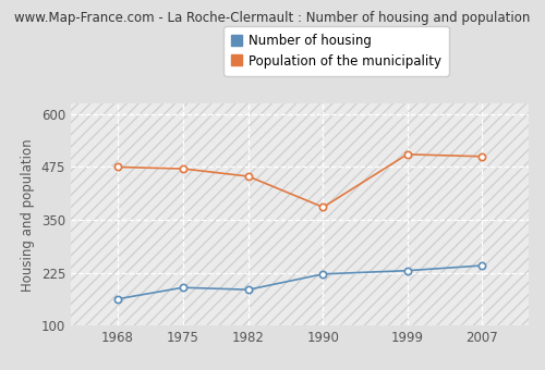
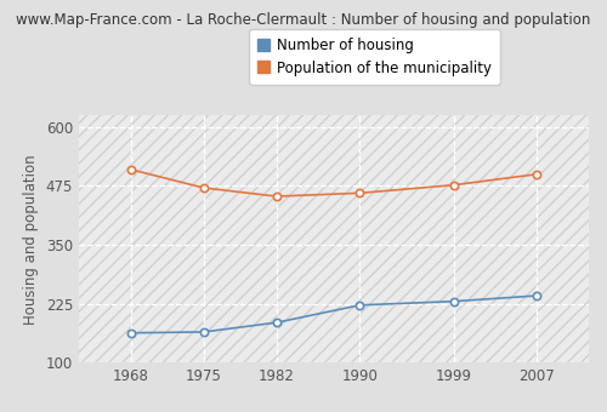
Population of the municipality/1968: 475 -> 510
Number of housing/1975: 190 -> 165
Population of the municipality/1990: 380 -> 460
Population of the municipality/1999: 505 -> 477
